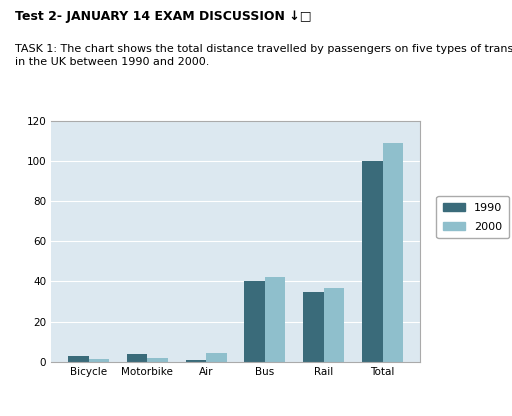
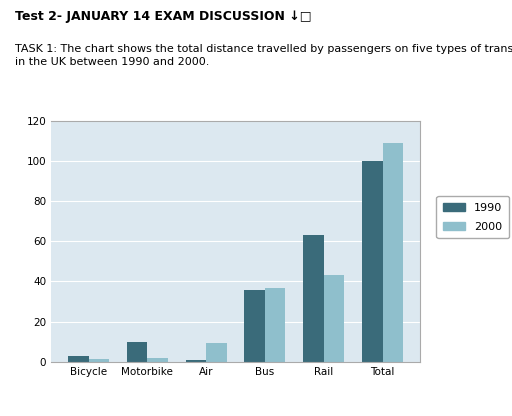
1990/Motorbike: 4 -> 10
2000/Air: 4.5 -> 9.5
1990/Bus: 40 -> 36
2000/Bus: 42.0 -> 37.0
1990/Rail: 35 -> 63
2000/Rail: 37.0 -> 43.0
